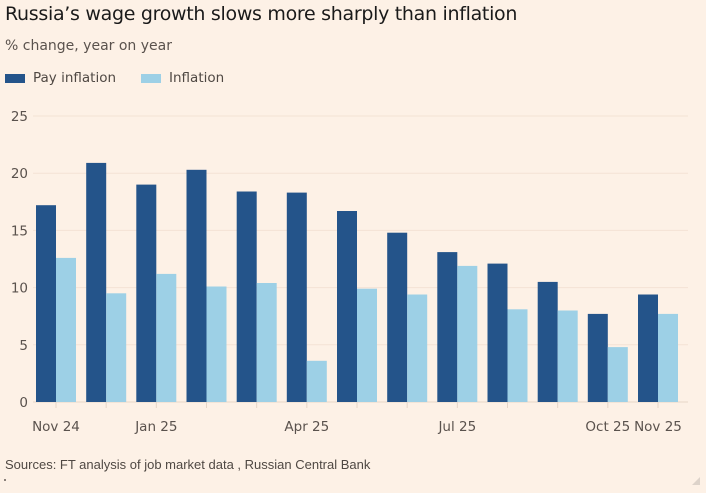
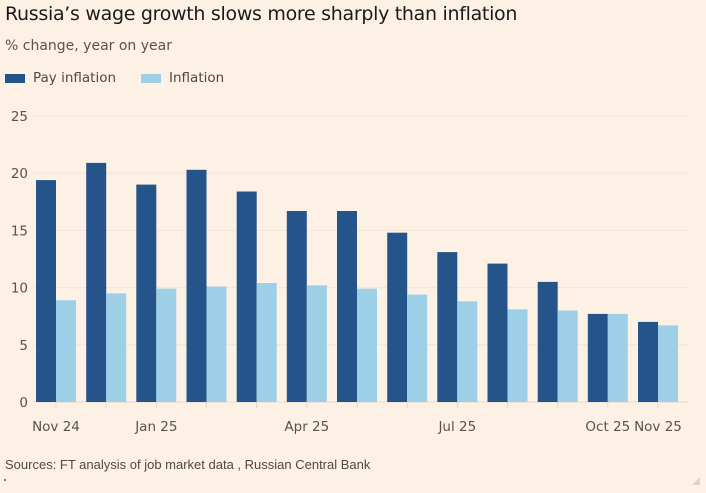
Pay inflation/Nov 24: 17.2 -> 19.4
Inflation/Nov 24: 12.6 -> 8.9
Inflation/Jan 25: 11.2 -> 9.9
Pay inflation/Apr 25: 18.3 -> 16.7
Inflation/Apr 25: 3.6 -> 10.2
Inflation/Jul 25: 11.9 -> 8.8
Inflation/Oct 25: 4.8 -> 7.7
Pay inflation/Nov 25: 9.4 -> 7.0
Inflation/Nov 25: 7.7 -> 6.7
